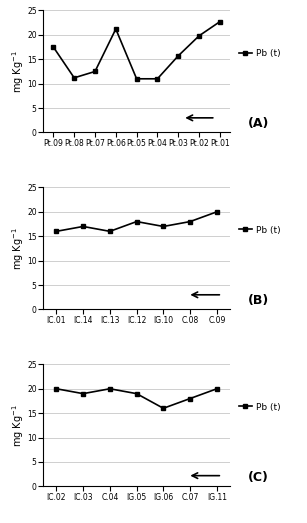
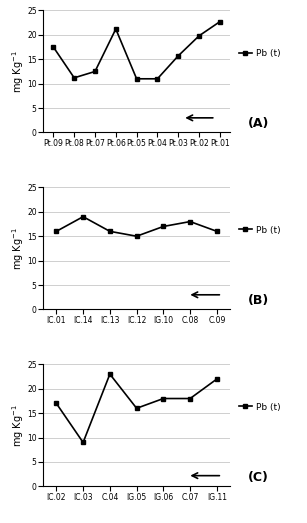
IC.14: 17 -> 19
IC.12: 18 -> 15
C.09: 20 -> 16
IC.02: 20 -> 17
IC.03: 19 -> 9
C.04: 20 -> 23
IG.05: 19 -> 16
IG.06: 16 -> 18
IG.11: 20 -> 22
